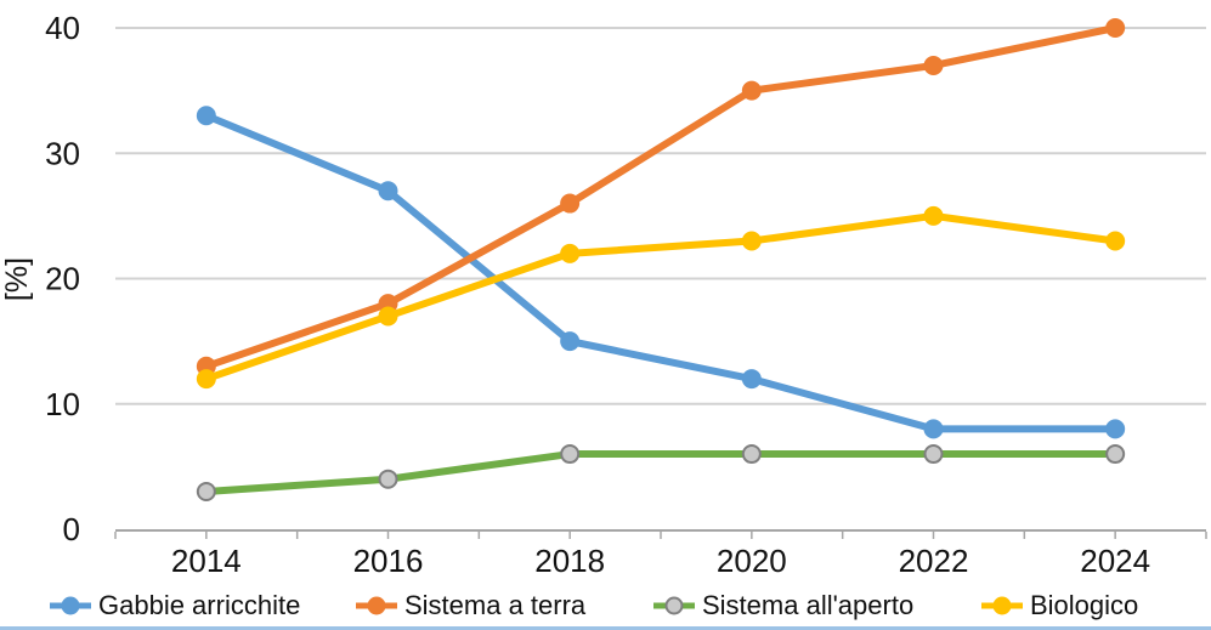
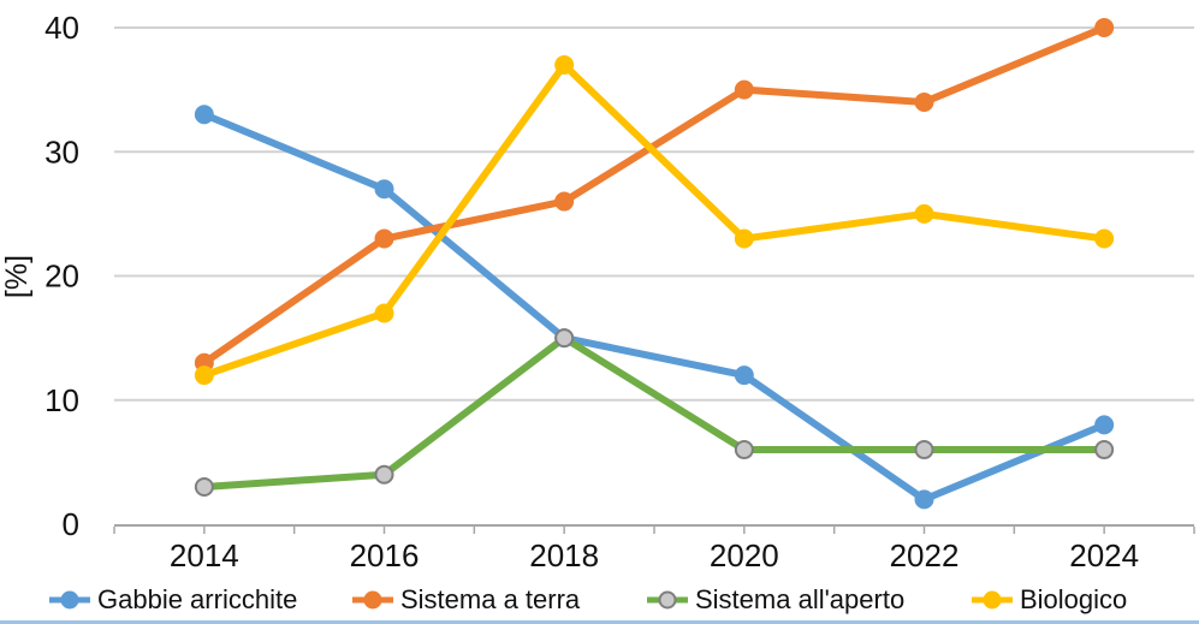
Sistema a terra/2016: 18 -> 23
Sistema all'aperto/2018: 6 -> 15
Biologico/2018: 22 -> 37
Gabbie arricchite/2022: 8 -> 2
Sistema a terra/2022: 37 -> 34
